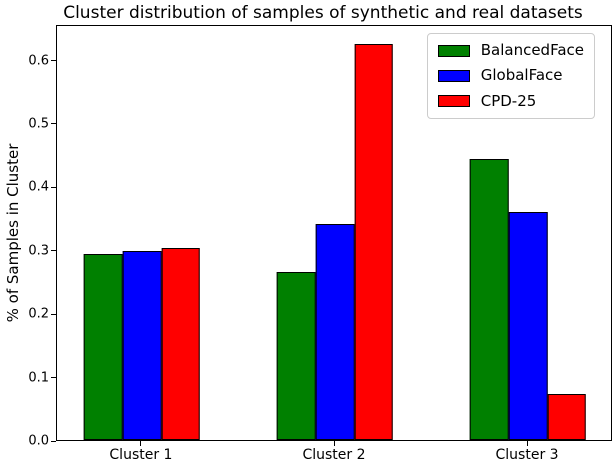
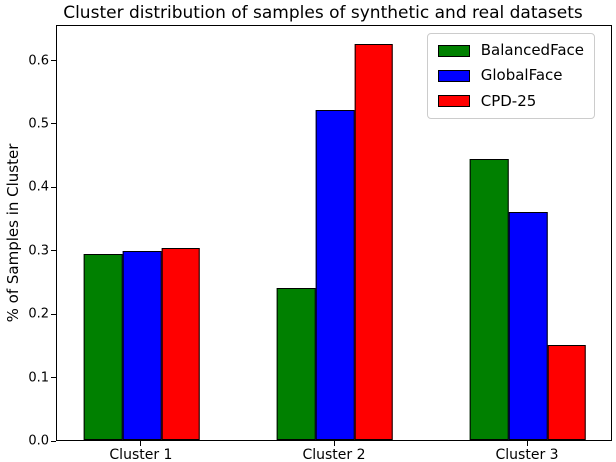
BalancedFace/Cluster 2: 0.27 -> 0.24
GlobalFace/Cluster 2: 0.34 -> 0.52
CPD-25/Cluster 3: 0.07 -> 0.15
